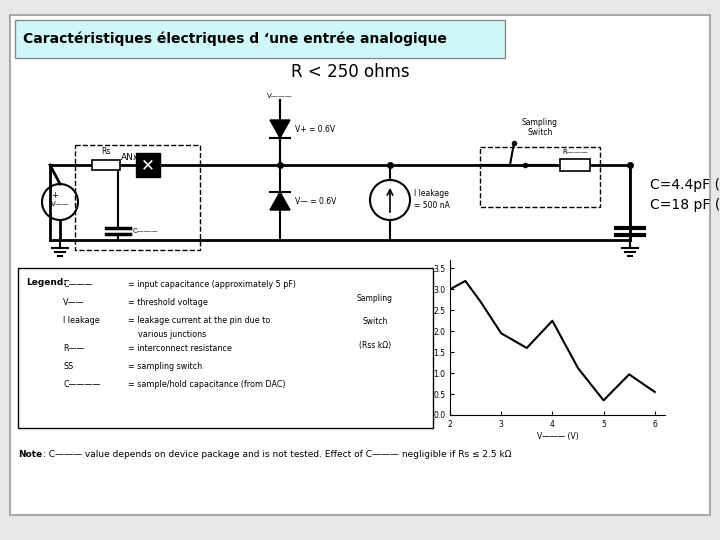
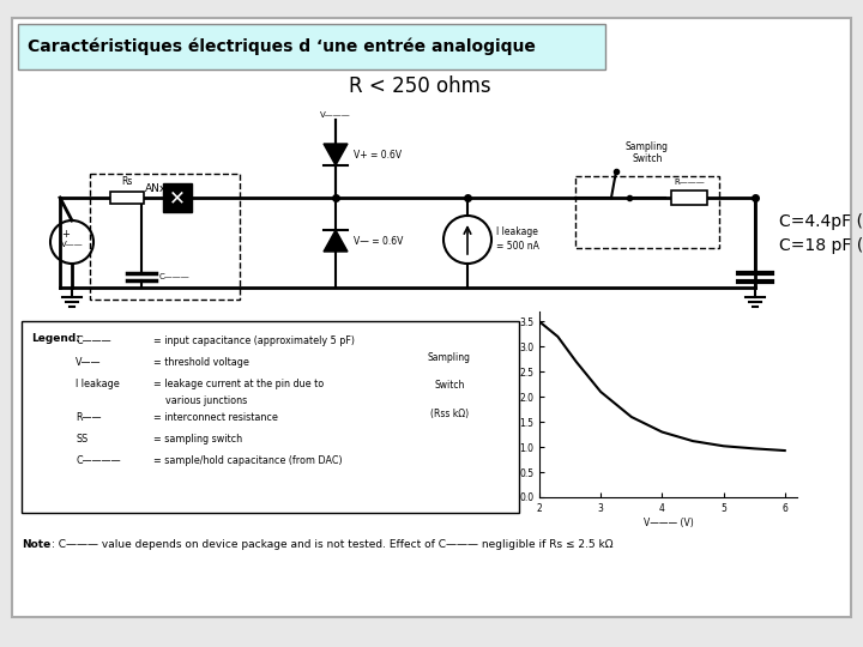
2: 3.00 -> 3.50
3: 1.95 -> 2.10
4: 2.25 -> 1.30
5: 0.35 -> 1.02
6: 0.55 -> 0.93
